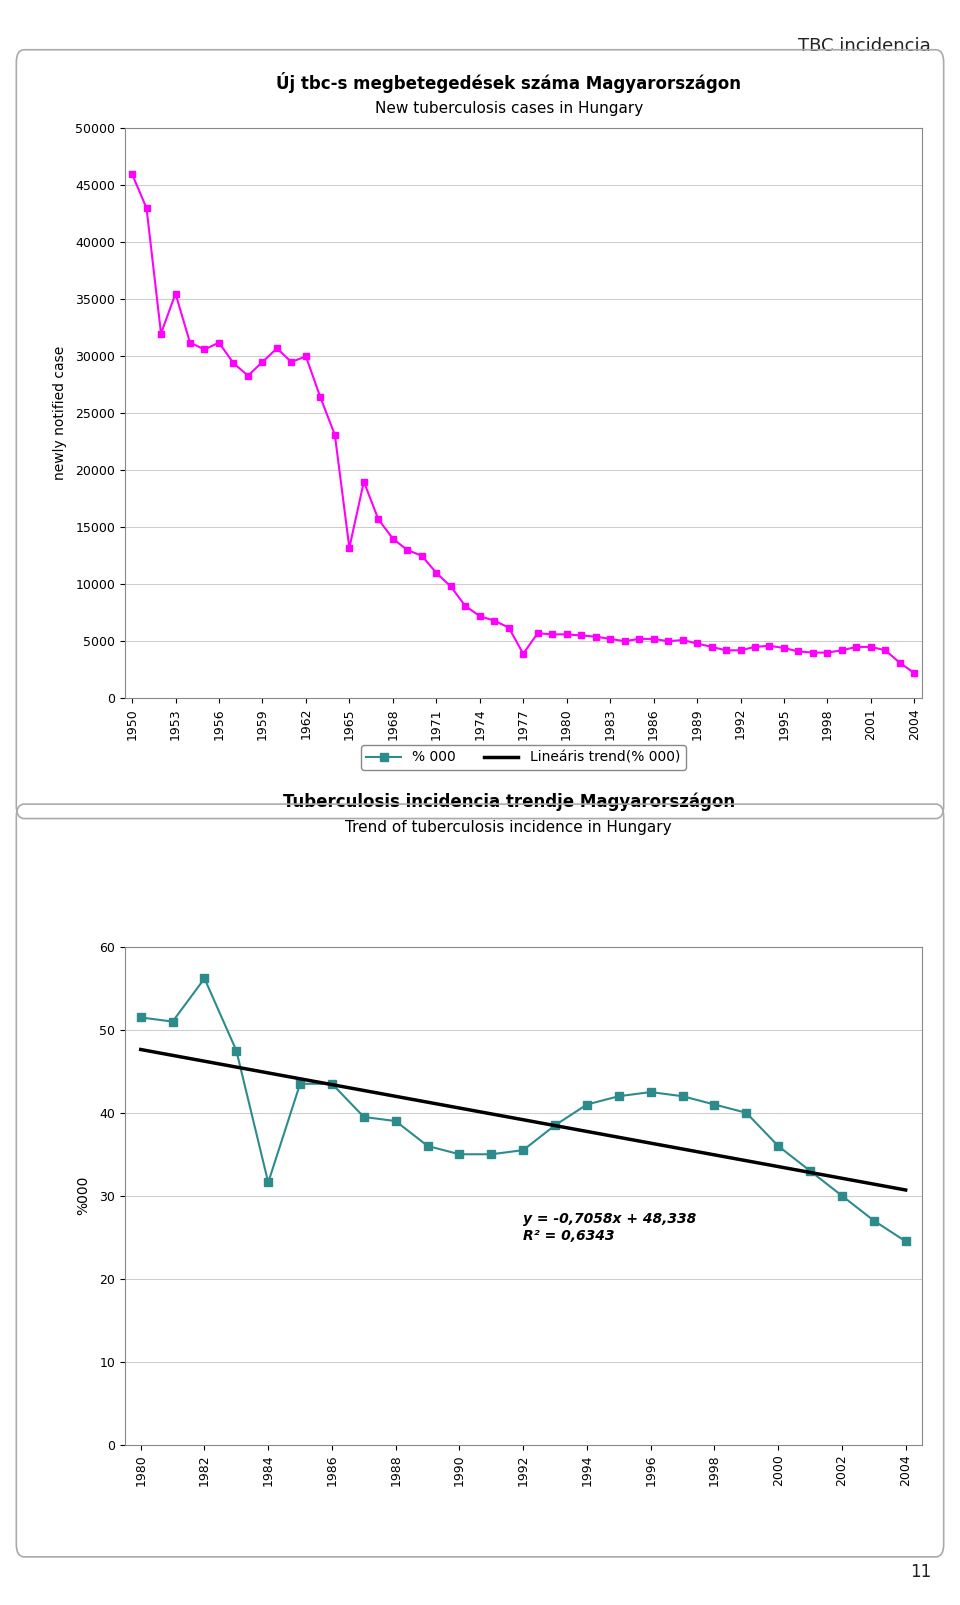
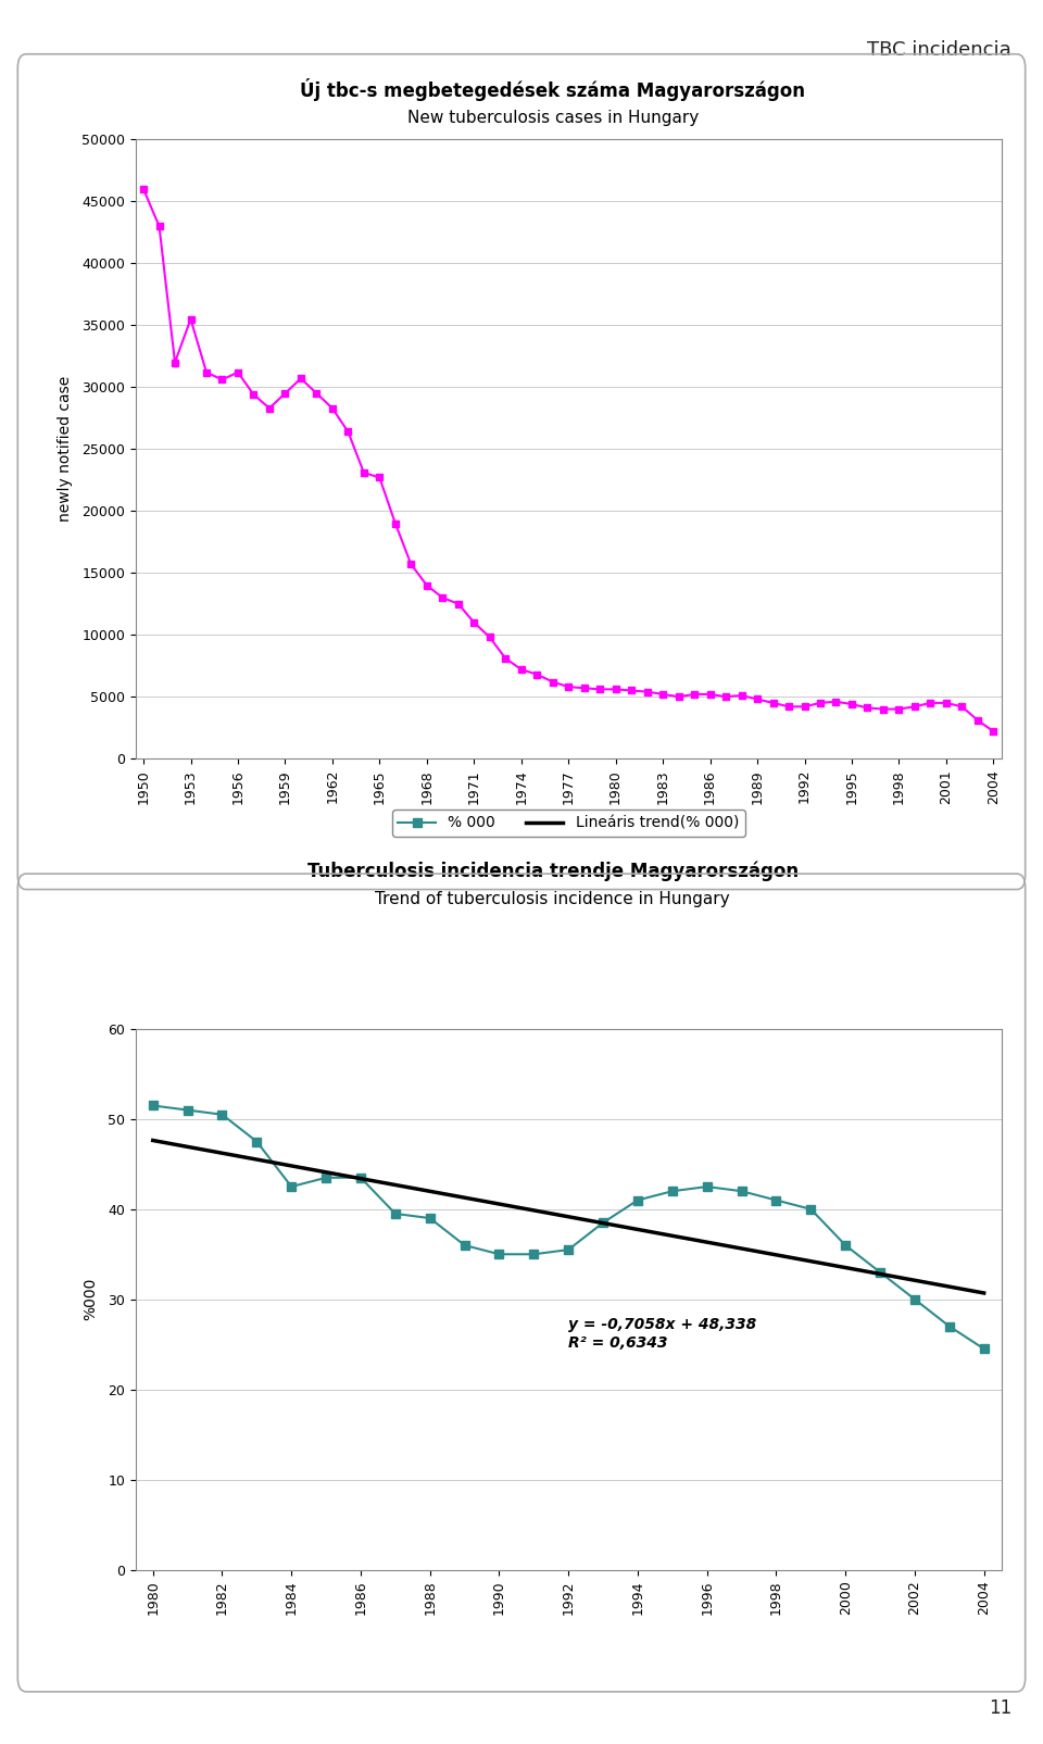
1962: 30000 -> 28300
1965: 13200 -> 22700
1977: 3900 -> 5800
% 000/1982: 56.2 -> 50.5
% 000/1984: 31.6 -> 42.5
